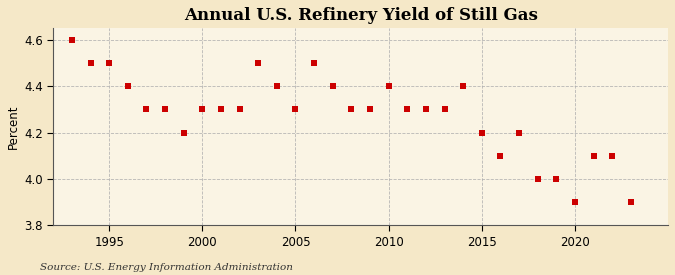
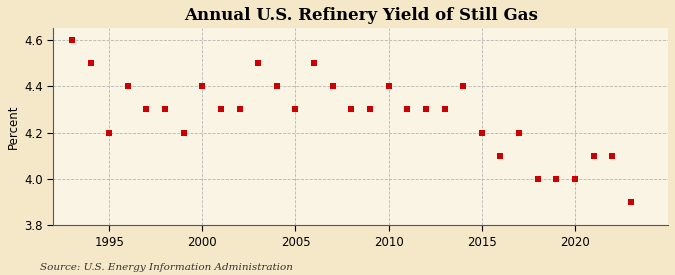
1995: 4.5 -> 4.2
2000: 4.3 -> 4.4
2020: 3.9 -> 4.0
